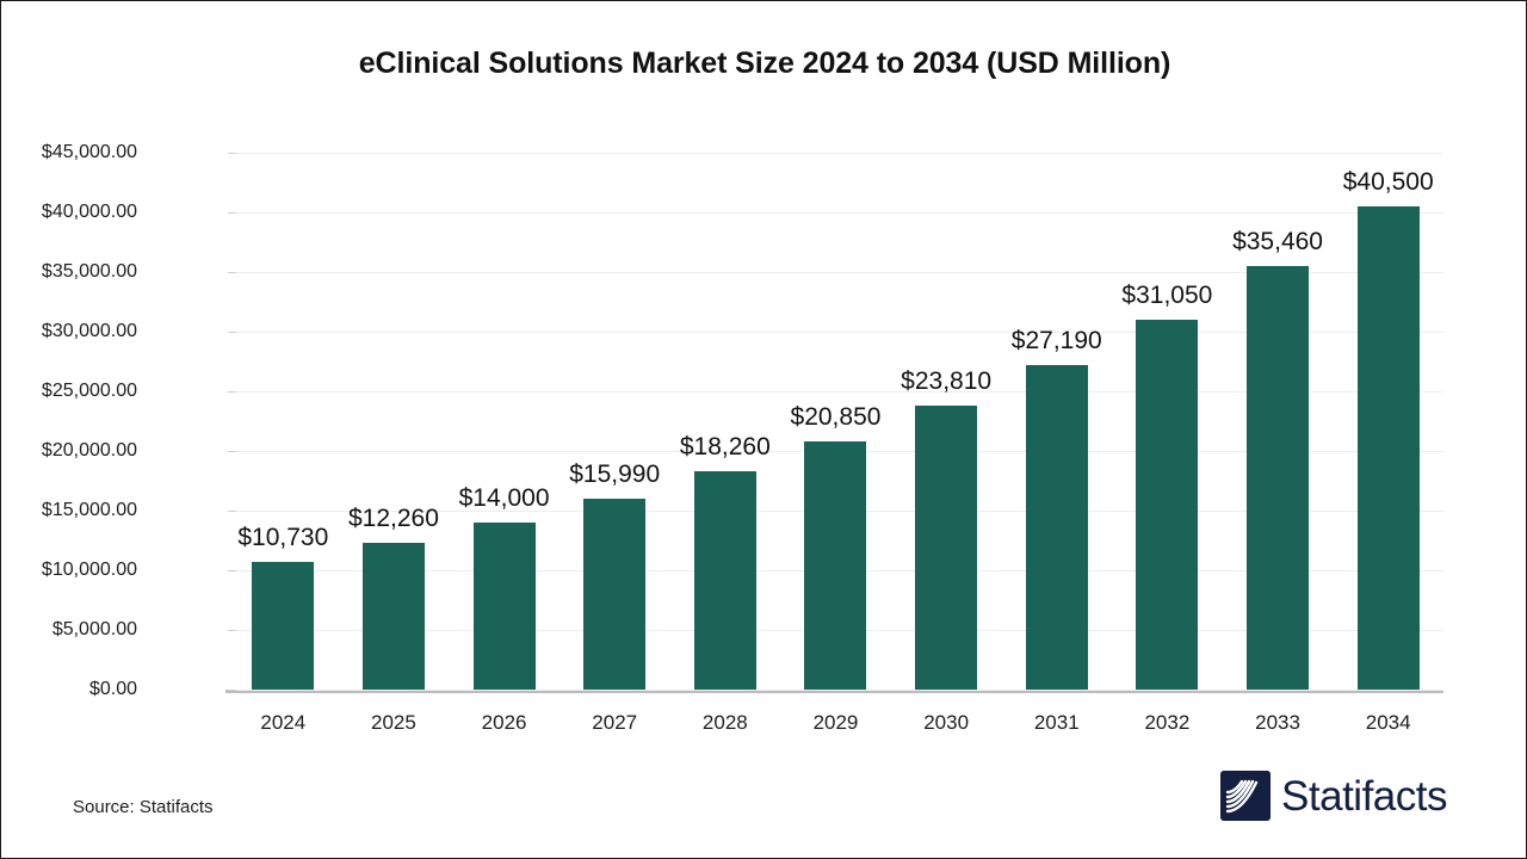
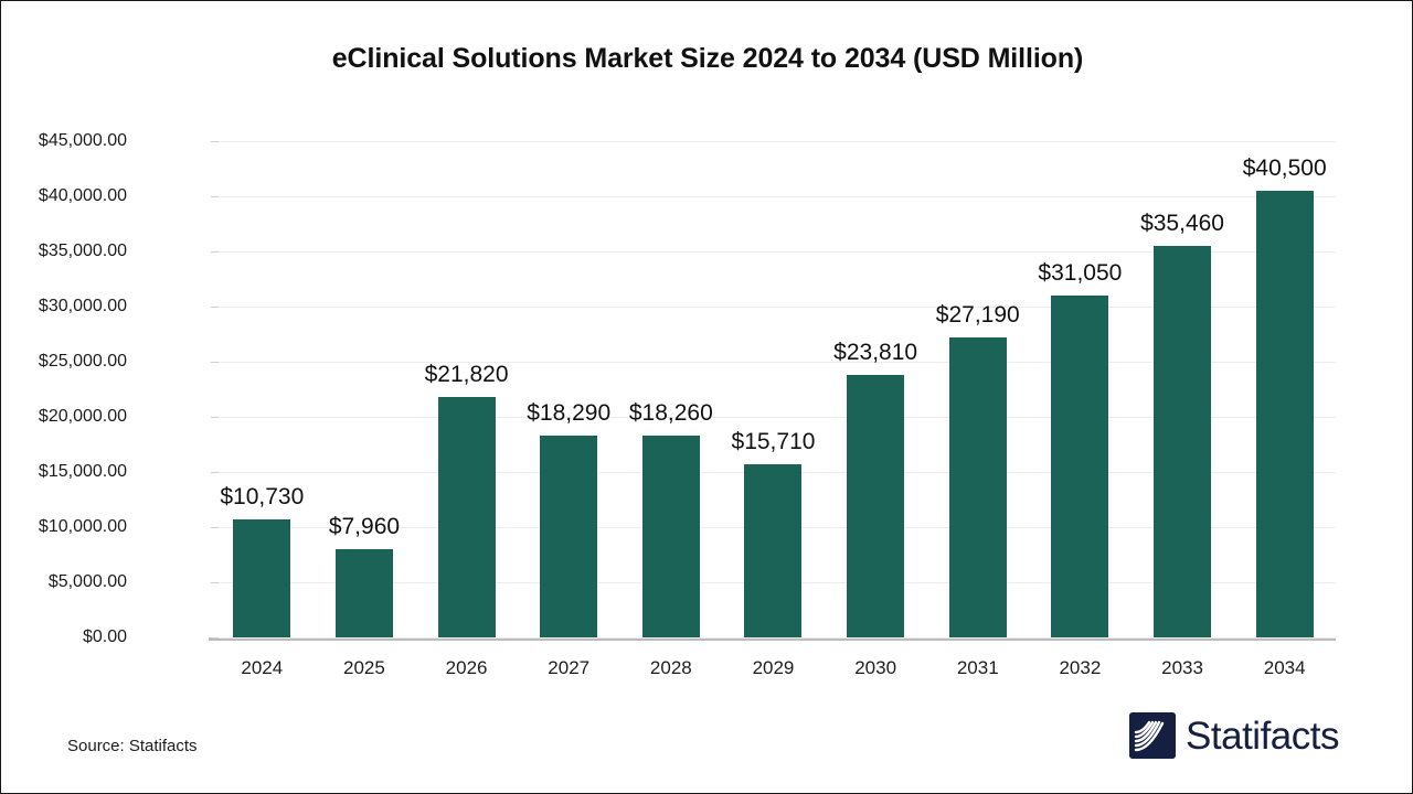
2025: $12,260 -> $7,960
2026: $14,000 -> $21,820
2027: $15,990 -> $18,290
2029: $20,850 -> $15,710
